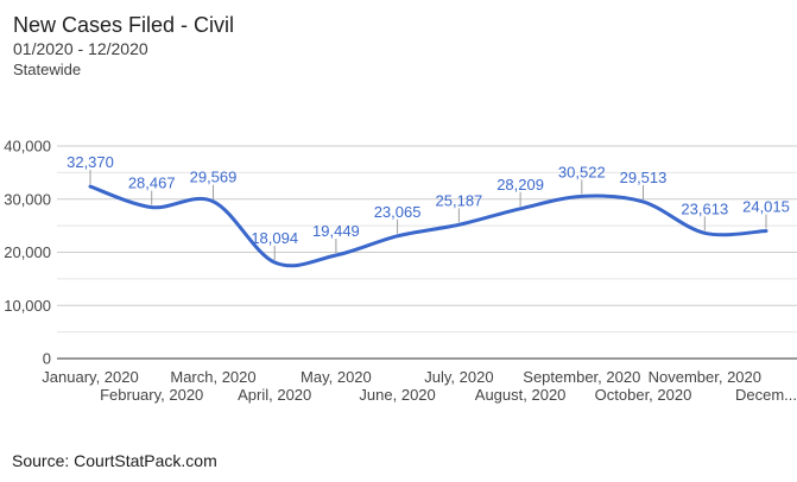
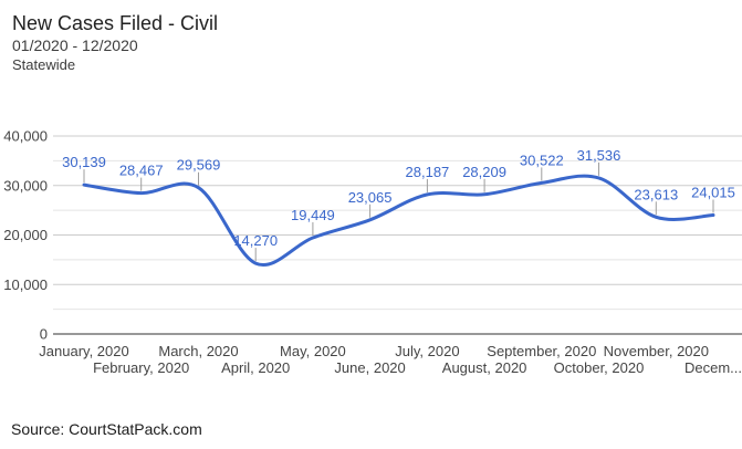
January, 2020: 32,370 -> 30,139
April, 2020: 18,094 -> 14,270
July, 2020: 25,187 -> 28,187
October, 2020: 29,513 -> 31,536
